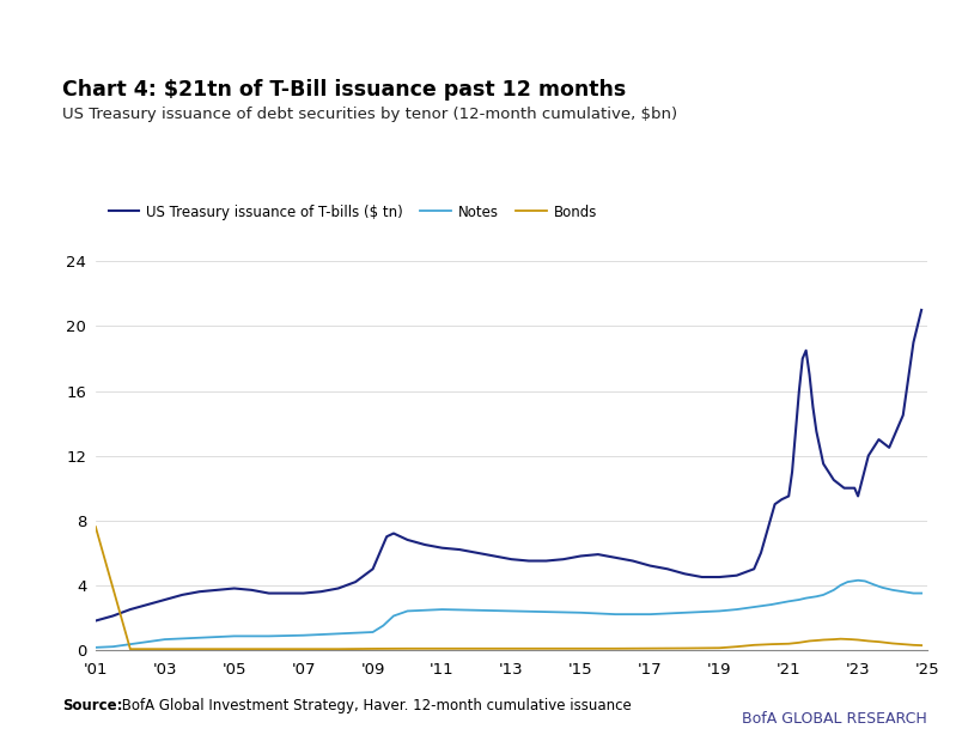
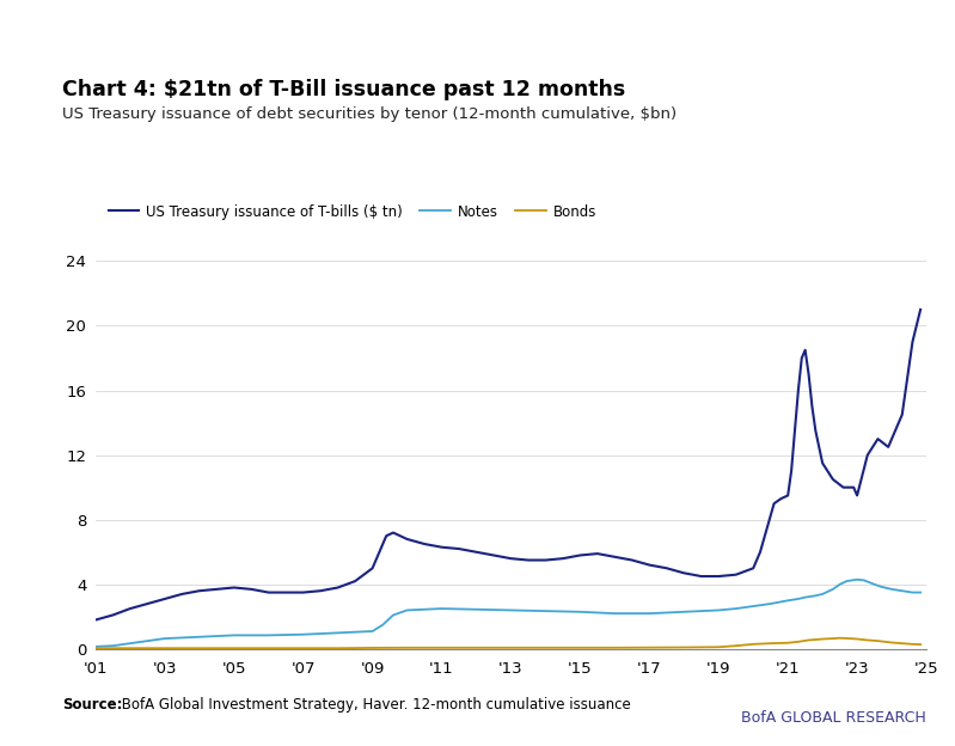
Bonds/'01: 7.6 -> 0.1
